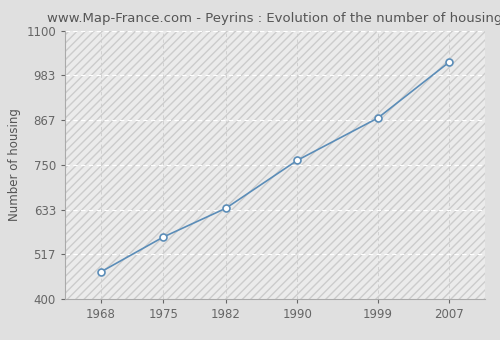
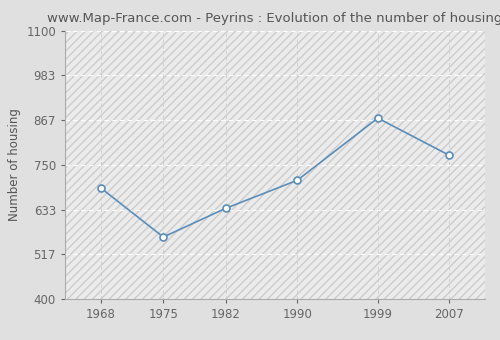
1968: 471 -> 690
1990: 762 -> 710
2007: 1018 -> 775
